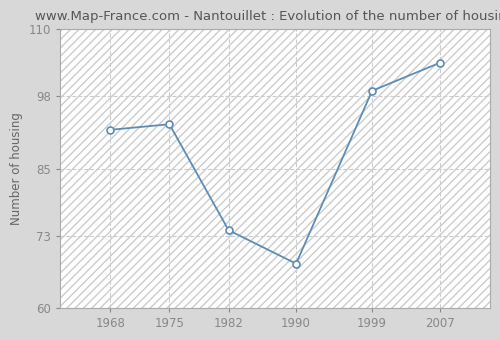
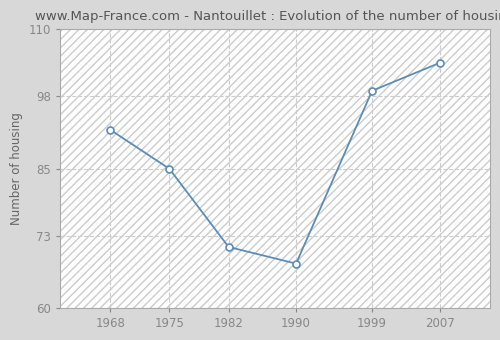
1975: 93 -> 85
1982: 74 -> 71
